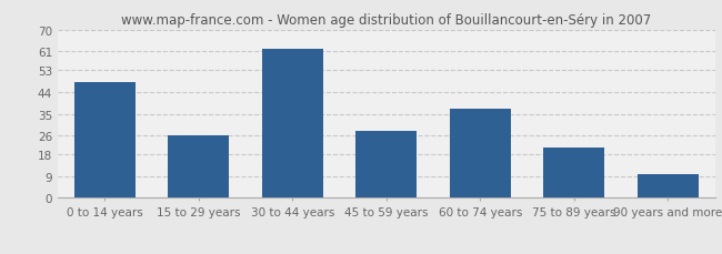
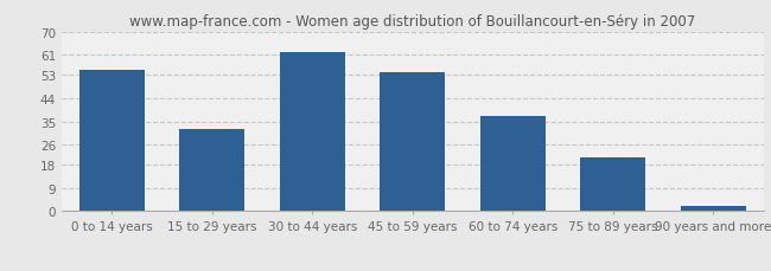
0 to 14 years: 48 -> 55
15 to 29 years: 26 -> 32
45 to 59 years: 28 -> 54
90 years and more: 10 -> 2
